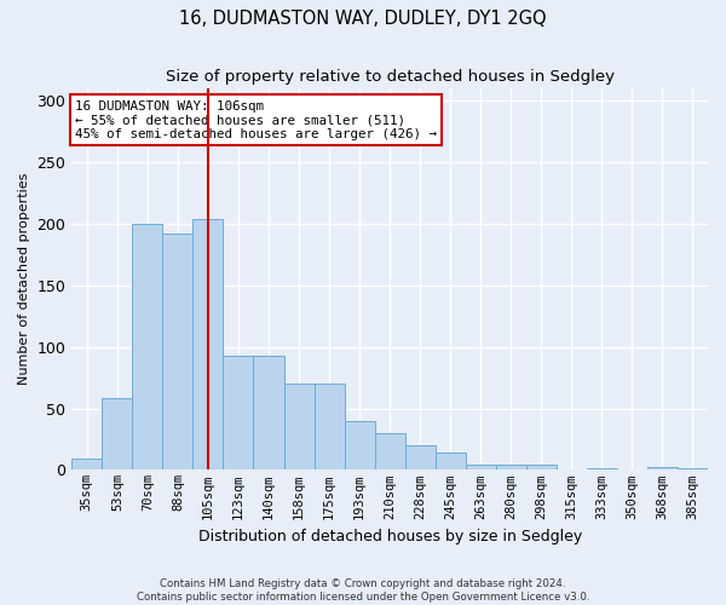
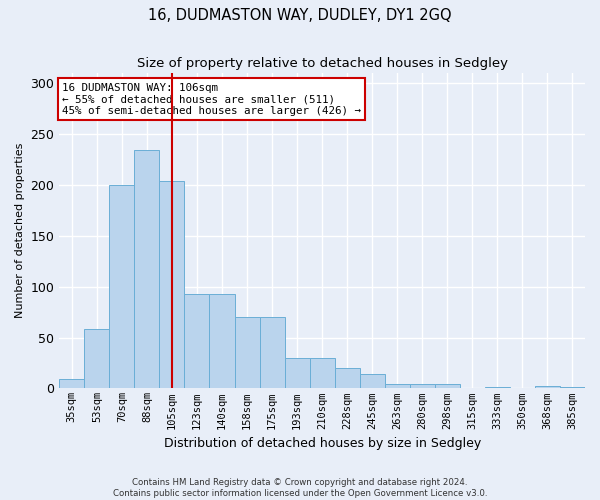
88sqm: 192 -> 234
193sqm: 40 -> 30
